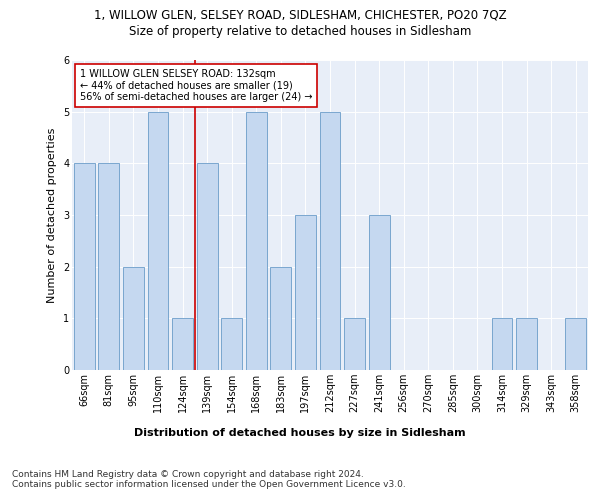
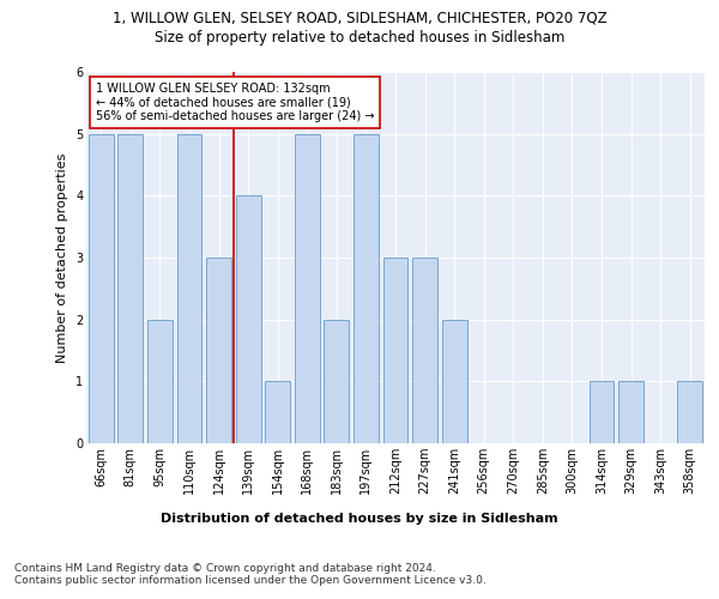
66sqm: 4 -> 5
81sqm: 4 -> 5
124sqm: 1 -> 3
197sqm: 3 -> 5
212sqm: 5 -> 3
227sqm: 1 -> 3
241sqm: 3 -> 2
